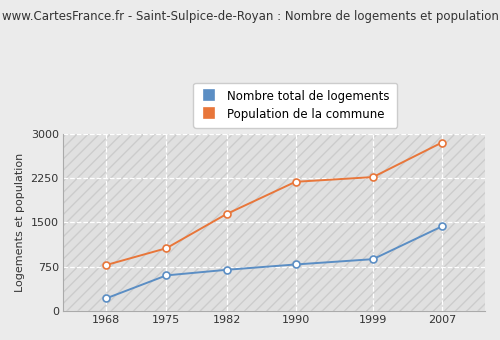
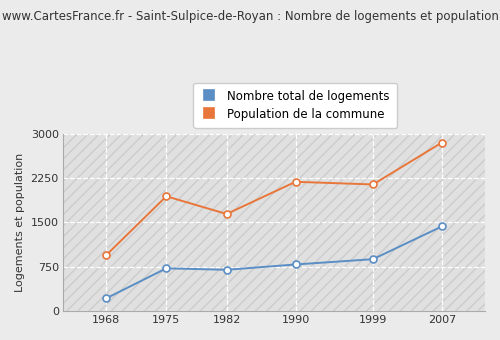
Population de la commune/1968: 780 -> 940
Nombre total de logements/1975: 600 -> 720
Population de la commune/1975: 1060 -> 1940
Population de la commune/1999: 2260 -> 2140
